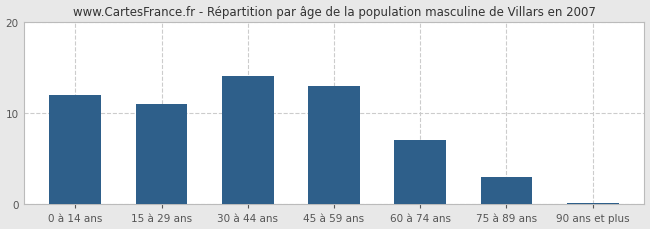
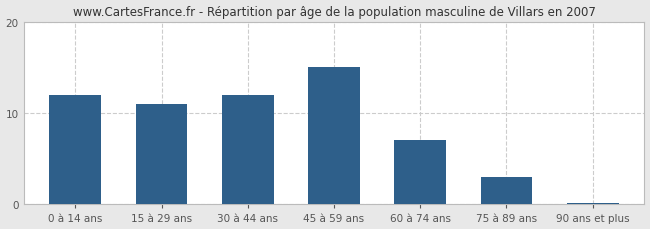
30 à 44 ans: 14.0 -> 12.0
45 à 59 ans: 13.0 -> 15.0
